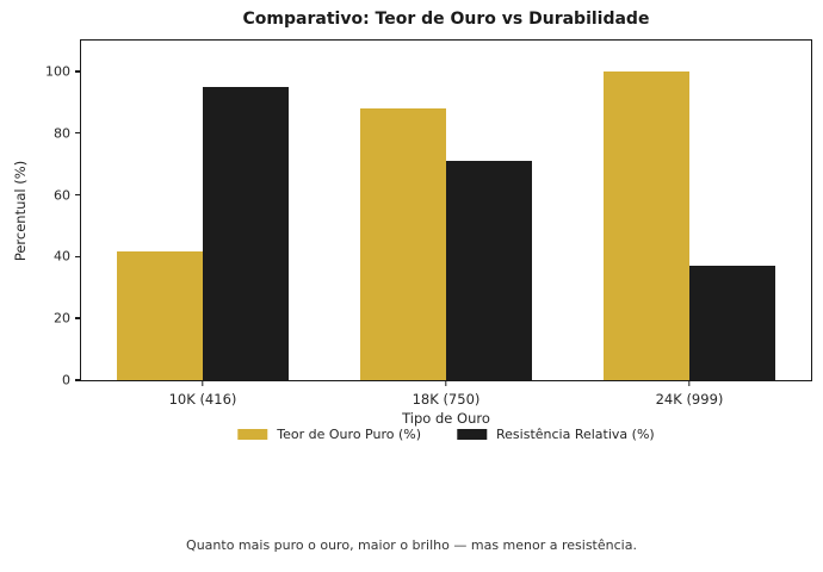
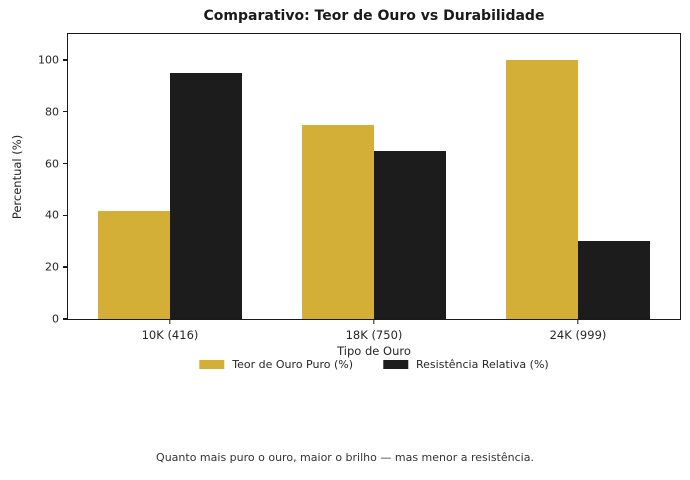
Teor de Ouro Puro (%)/18K (750): 88 -> 75
Resistência Relativa (%)/18K (750): 71 -> 65
Resistência Relativa (%)/24K (999): 37 -> 30
